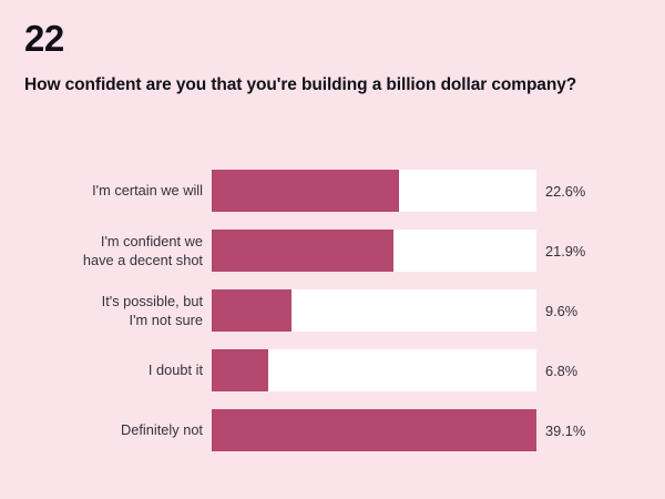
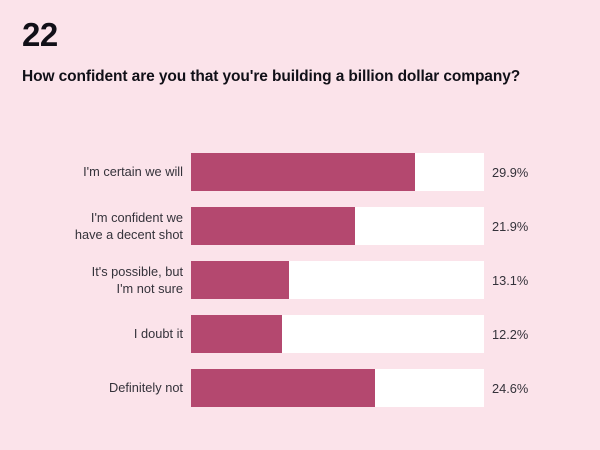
I'm certain we will: 22.6% -> 29.9%
It's possible, but I'm not sure: 9.6% -> 13.1%
I doubt it: 6.8% -> 12.2%
Definitely not: 39.1% -> 24.6%
